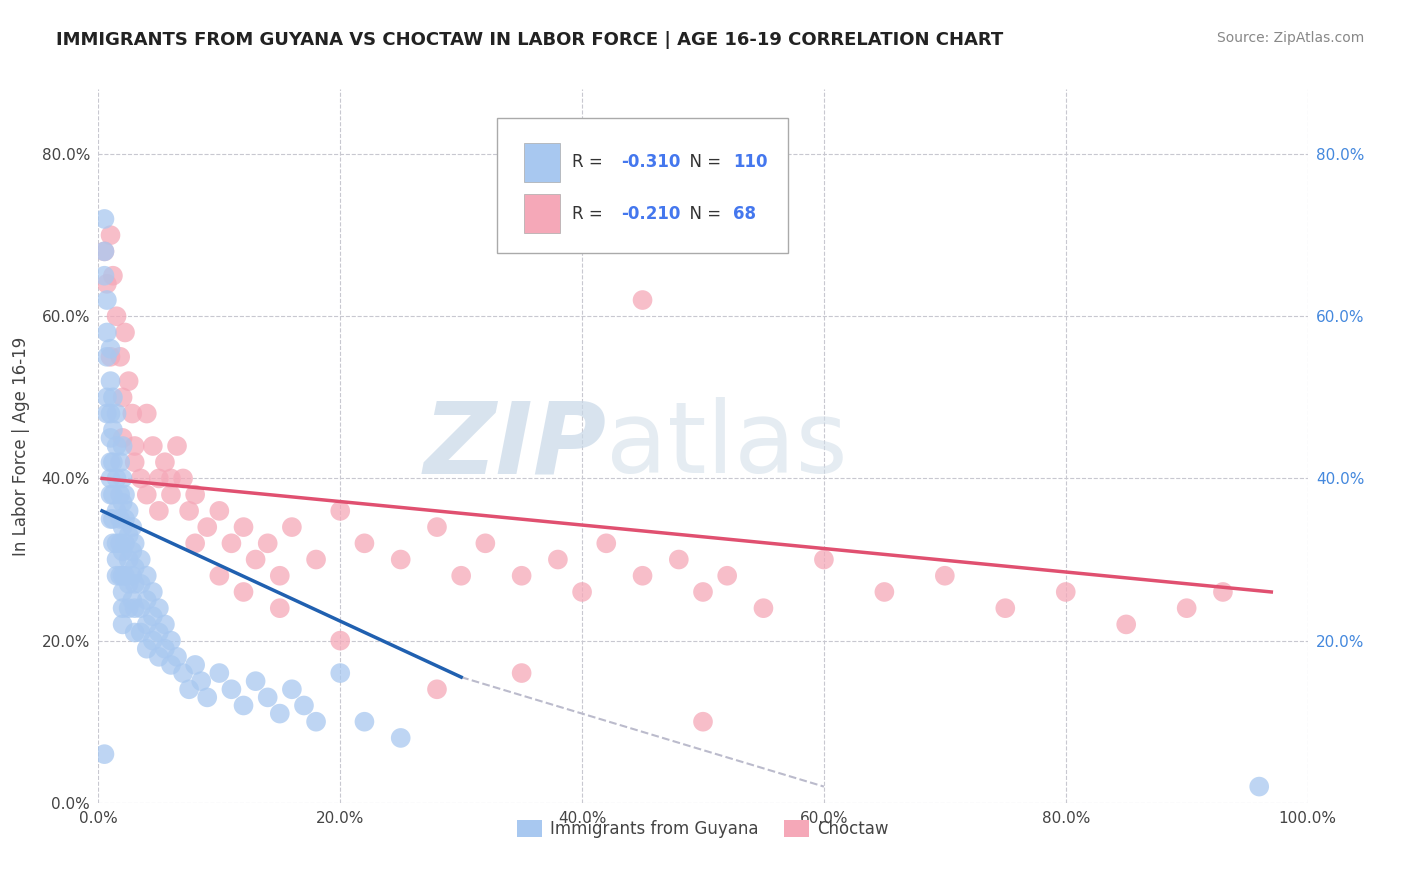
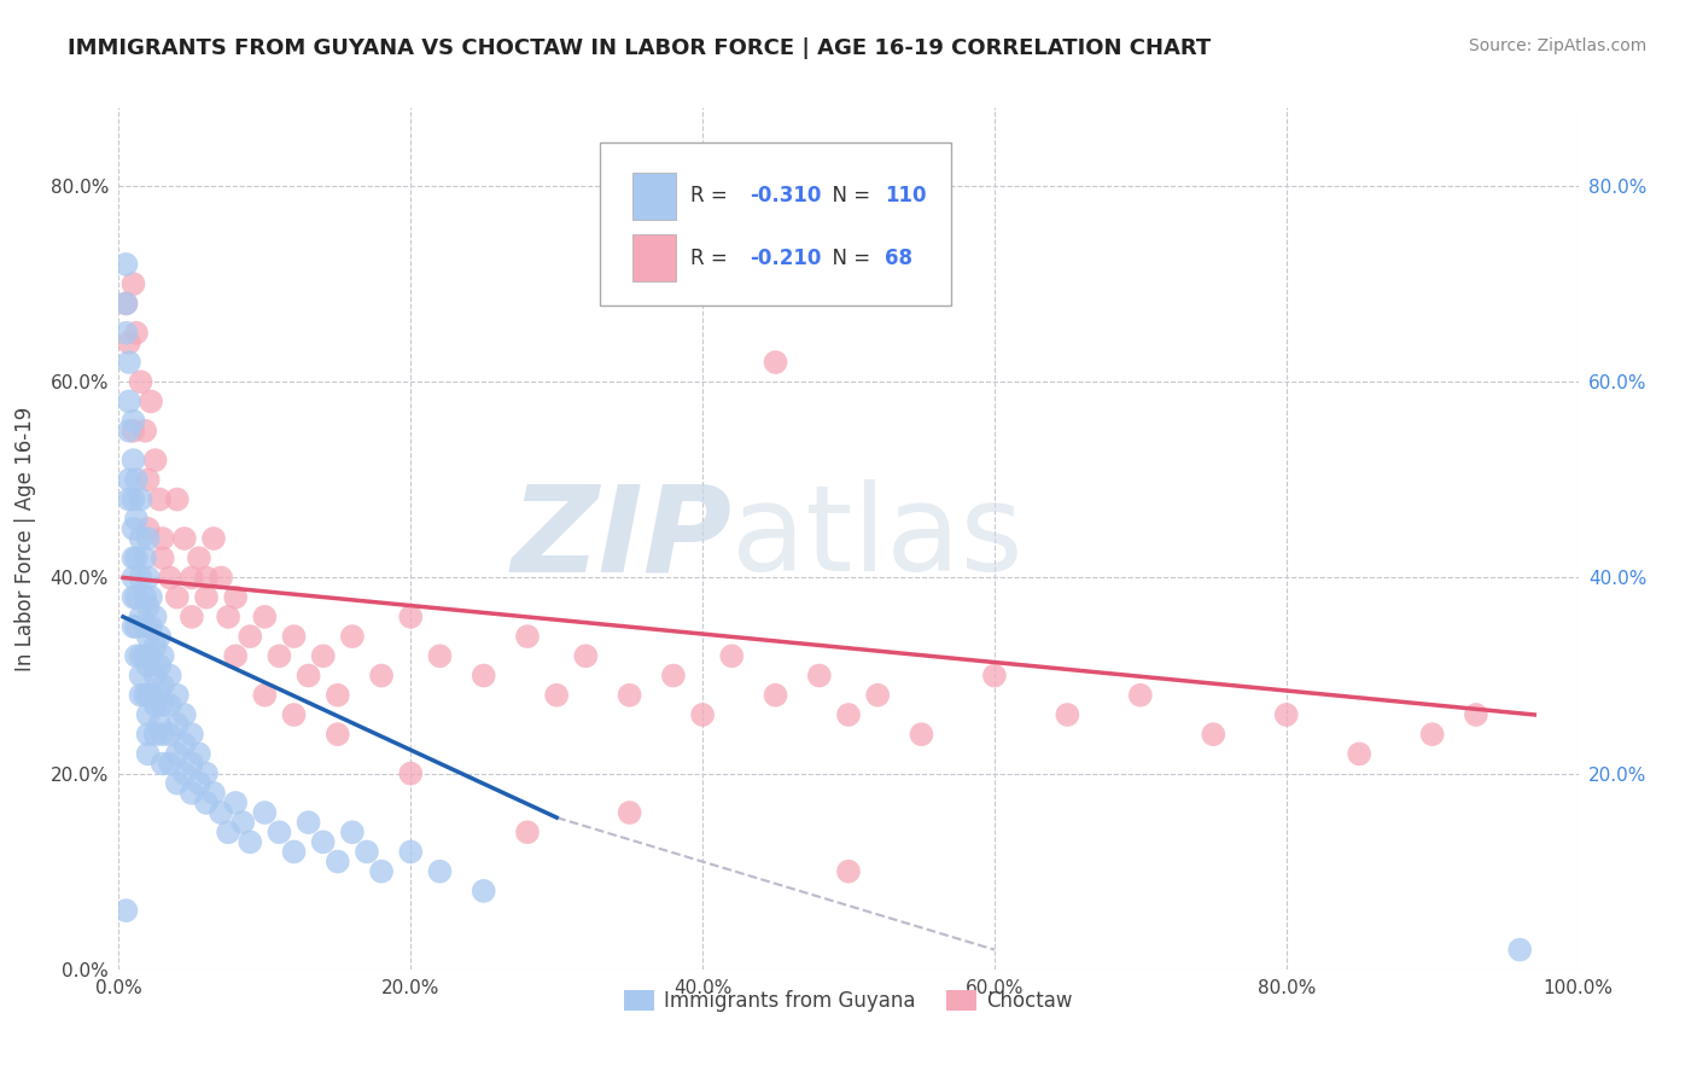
Immigrants from Guyana/20.0%: 16% -> 12%
